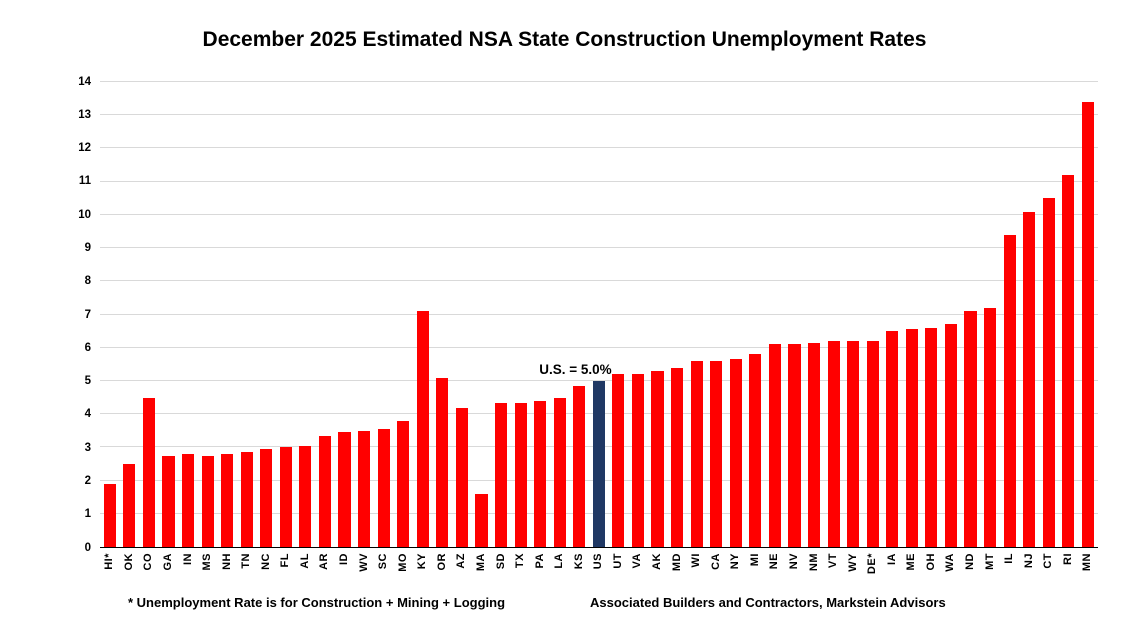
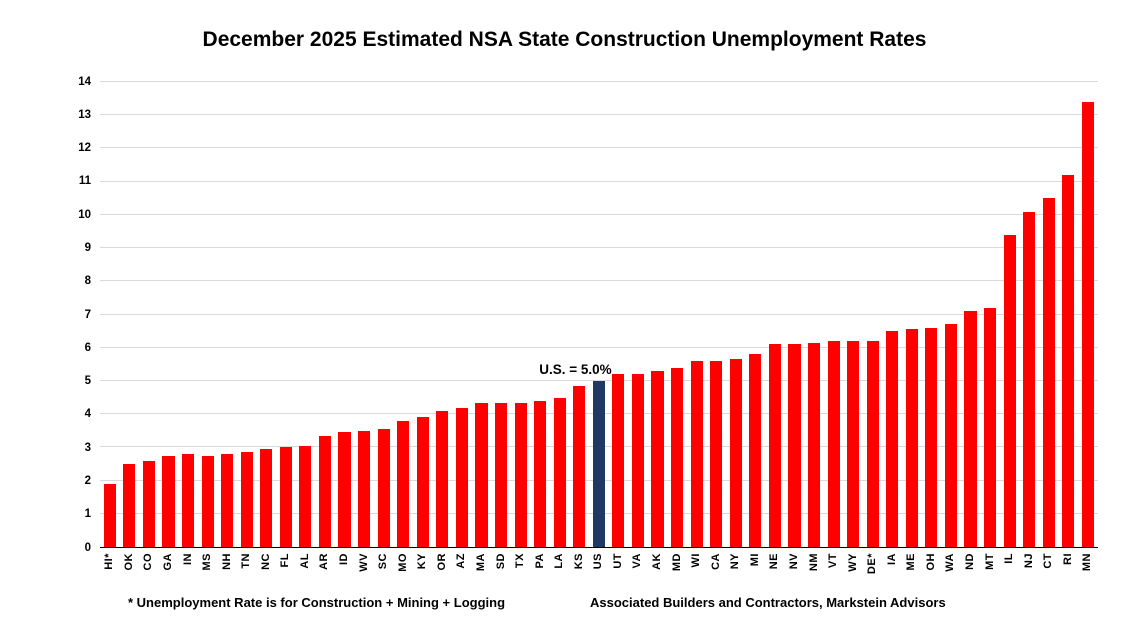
CO: 4.5 -> 2.6
KY: 7.1 -> 3.9
OR: 5.1 -> 4.1
MA: 1.6 -> 4.3
